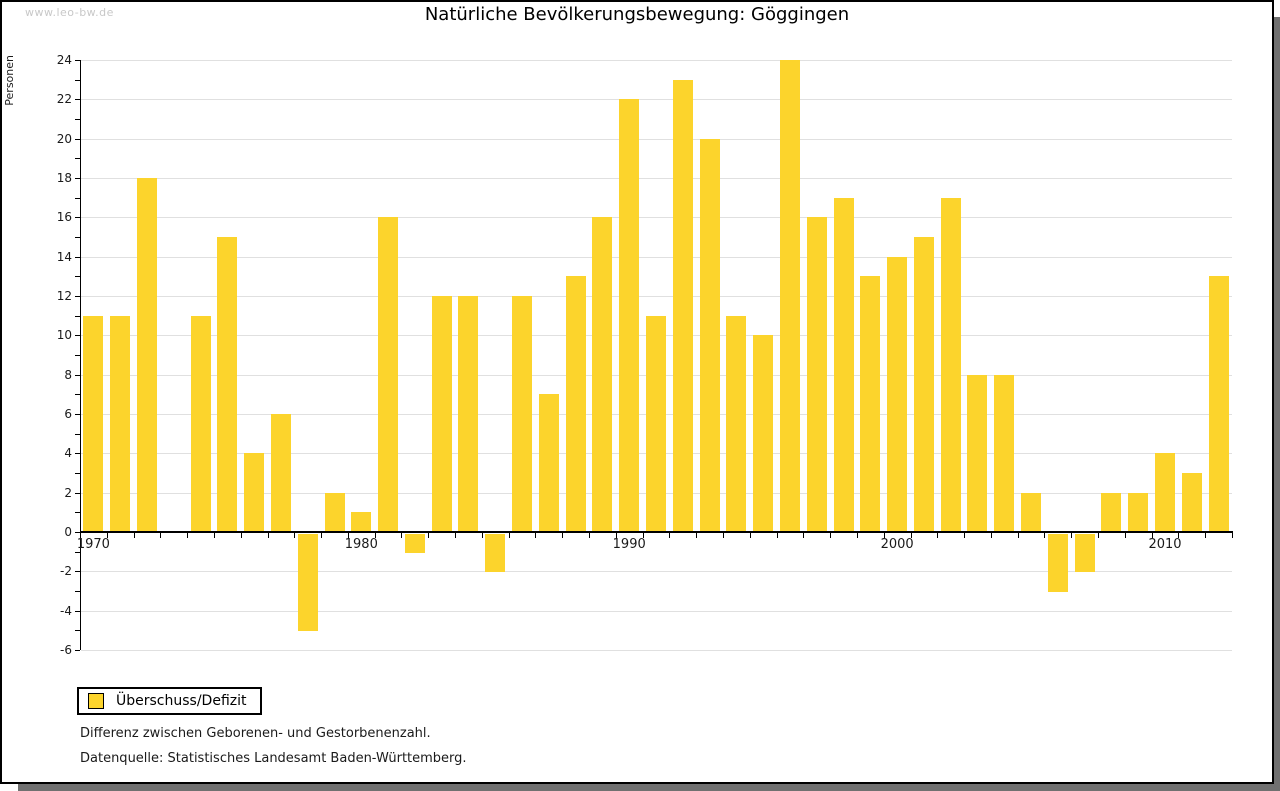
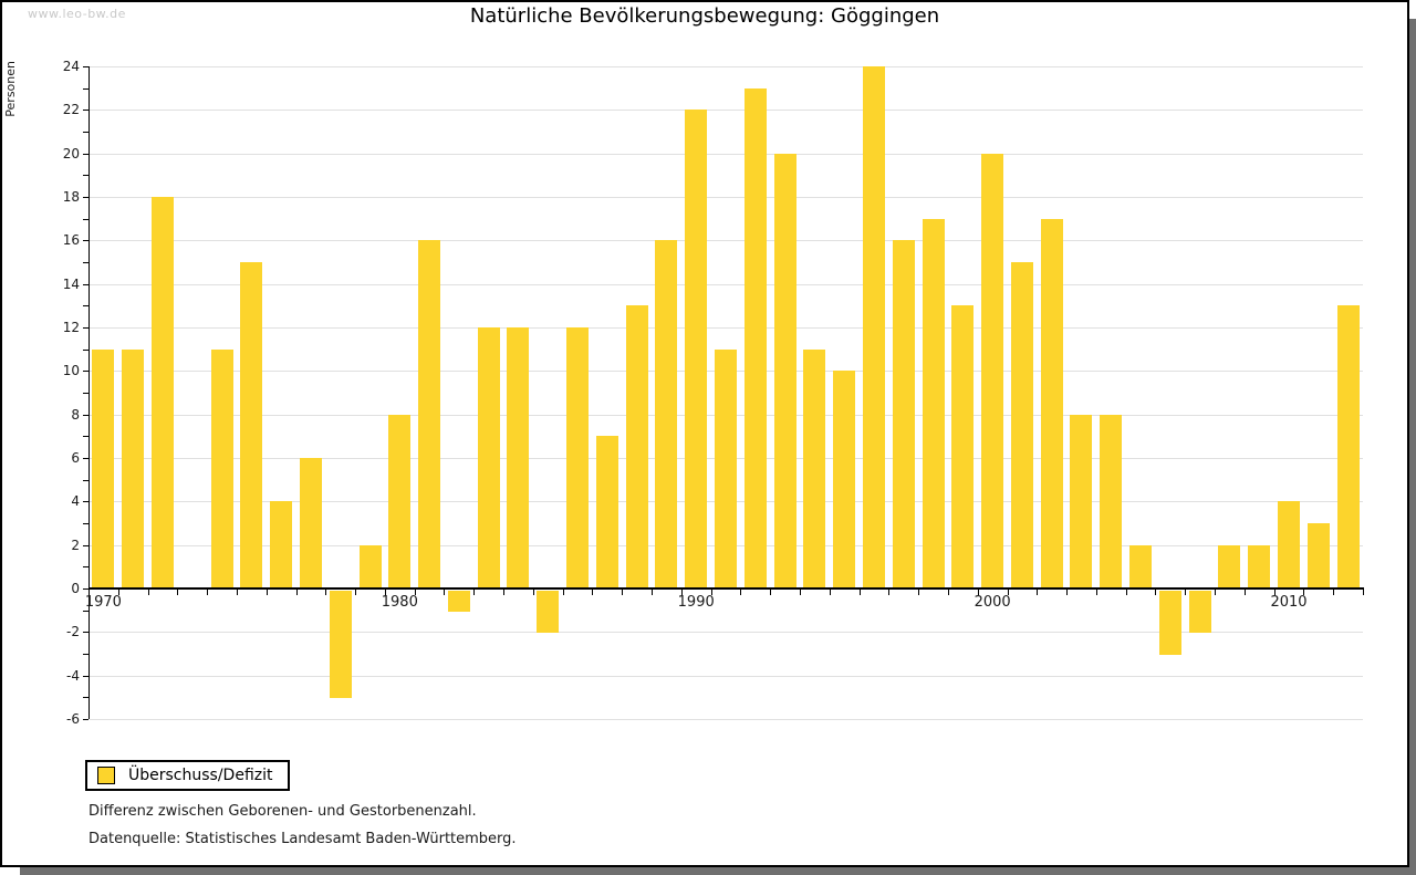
1980: 1 -> 8
2000: 14 -> 20
